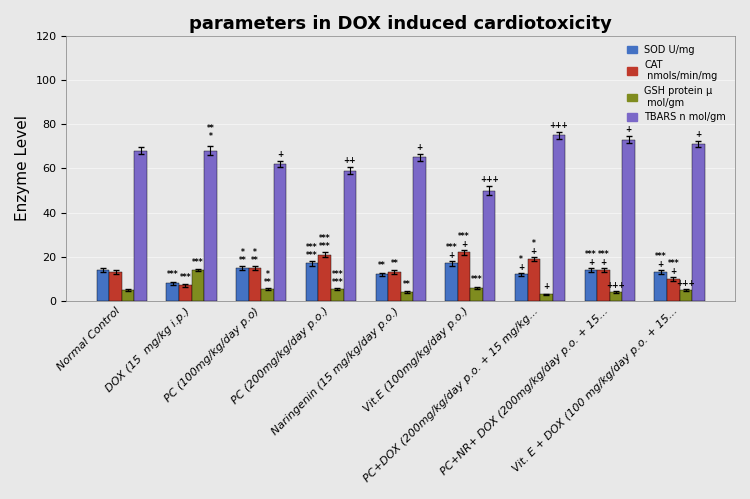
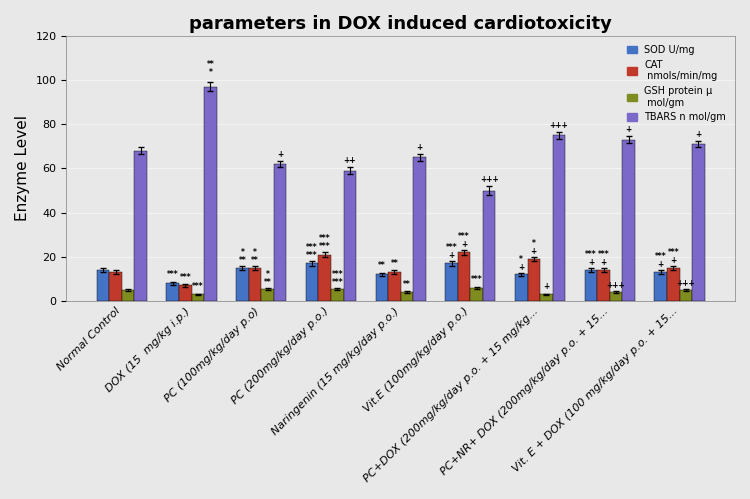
GSH protein μ mol/gm/DOX (15 mg/kg i.p.): 14.0 -> 3.0
TBARS n mol/gm/DOX (15 mg/kg i.p.): 68 -> 97
CAT nmols/min/mg/Vit. E + DOX (100 mg/kg/day p.o. + 15...: 10 -> 15
